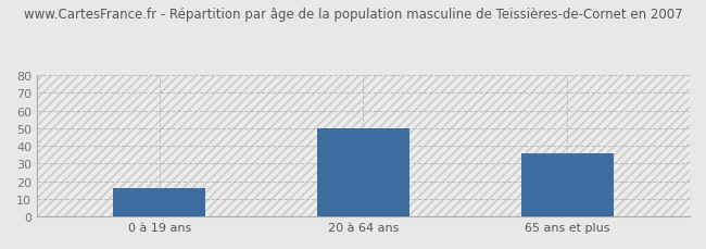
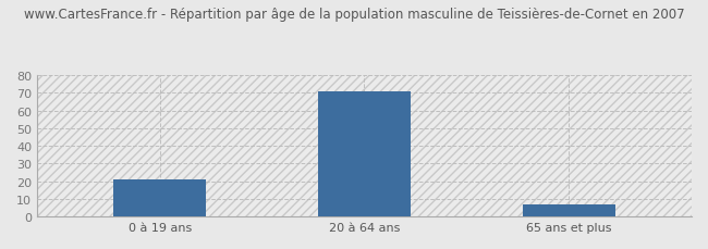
0 à 19 ans: 16 -> 21
20 à 64 ans: 50 -> 71
65 ans et plus: 36 -> 7
